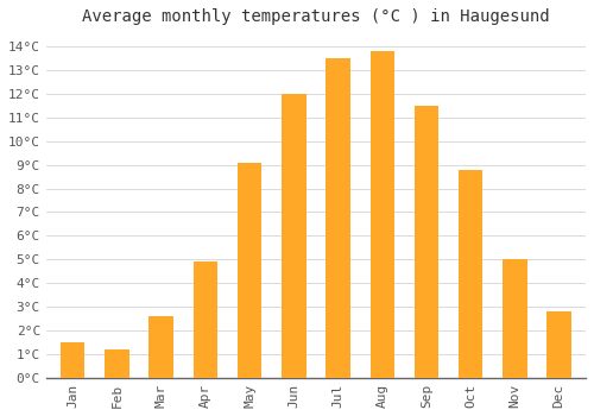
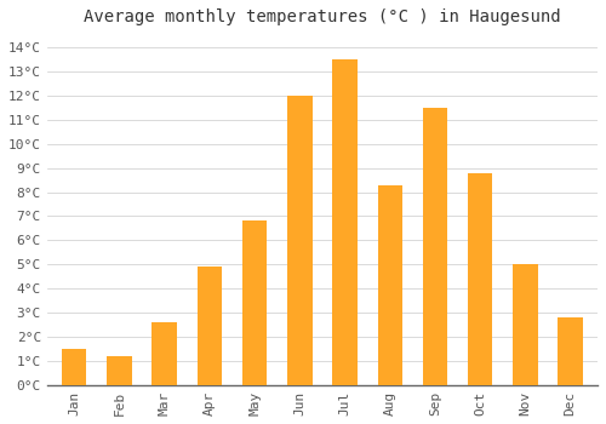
May: 9.1°C -> 6.8°C
Aug: 13.8°C -> 8.3°C
